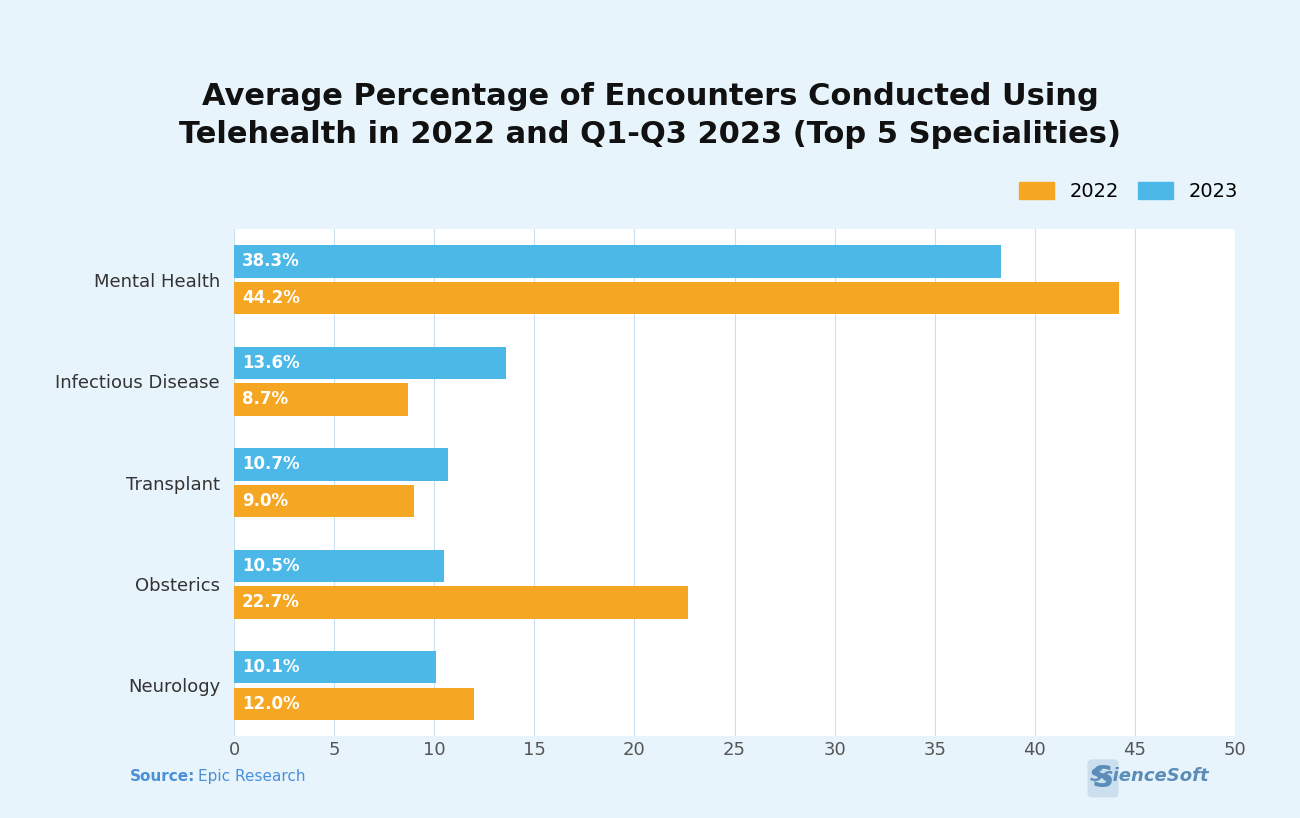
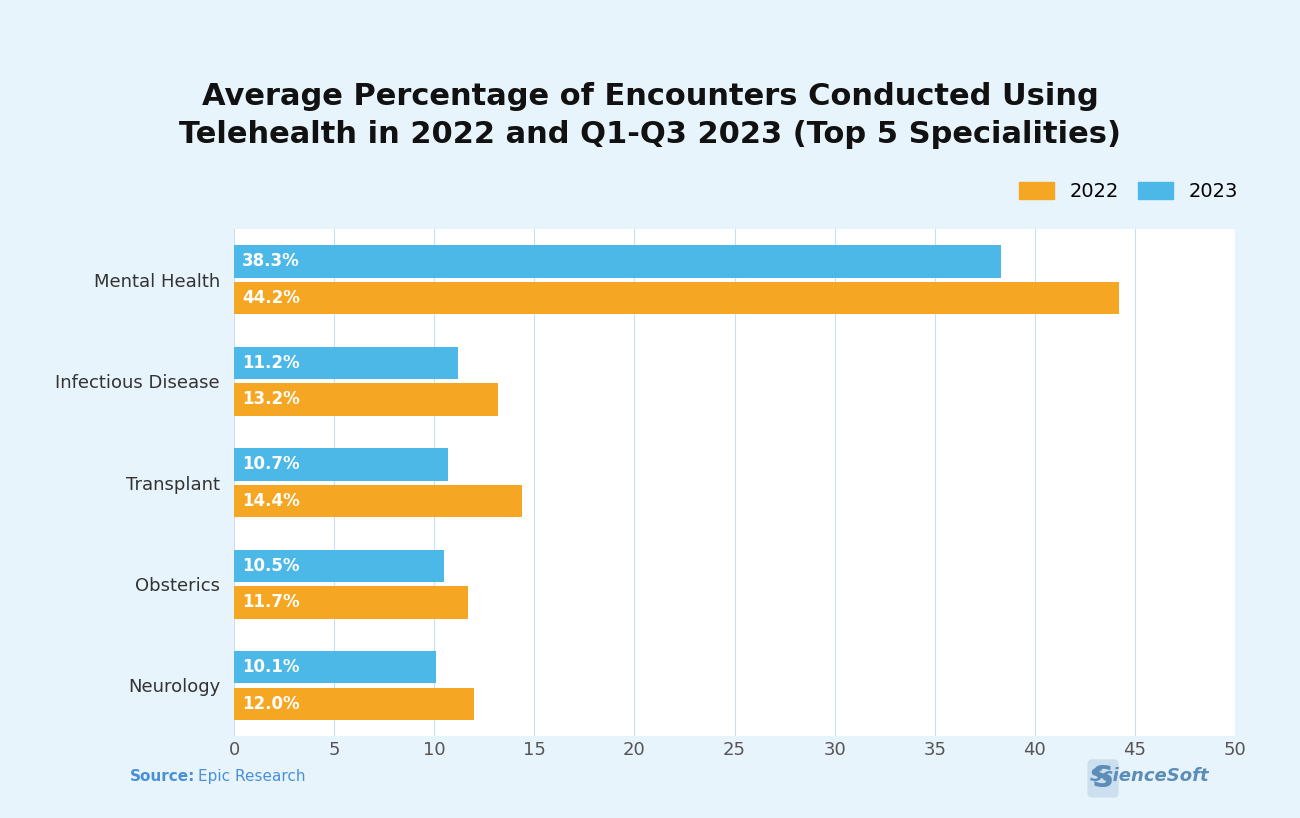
2023/Infectious Disease: 13.6% -> 11.2%
2022/Infectious Disease: 8.7% -> 13.2%
2022/Transplant: 9.0% -> 14.4%
2022/Obsterics: 22.7% -> 11.7%
